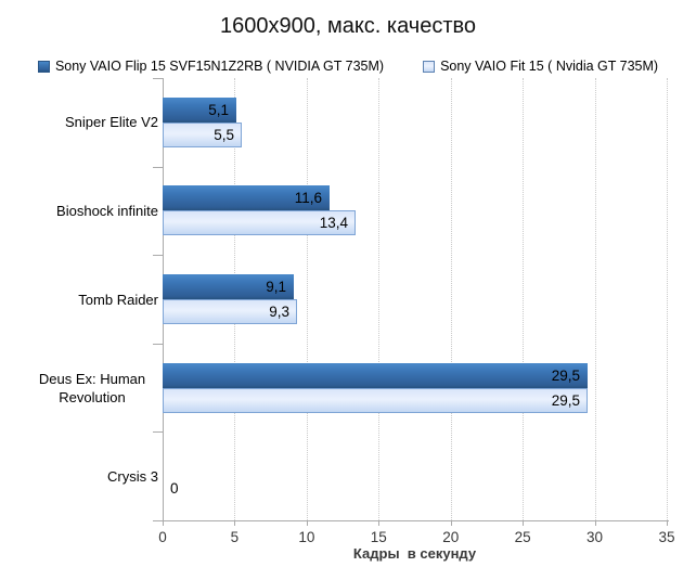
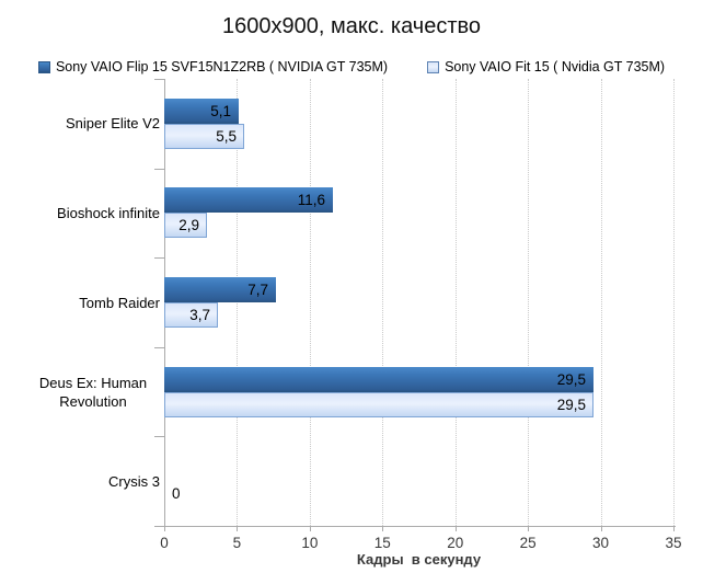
Sony VAIO Fit 15 ( Nvidia GT 735M)/Bioshock infinite: 13,4 -> 2,9
Sony VAIO Flip 15 SVF15N1Z2RB ( NVIDIA GT 735M)/Tomb Raider: 9,1 -> 7,7
Sony VAIO Fit 15 ( Nvidia GT 735M)/Tomb Raider: 9,3 -> 3,7
